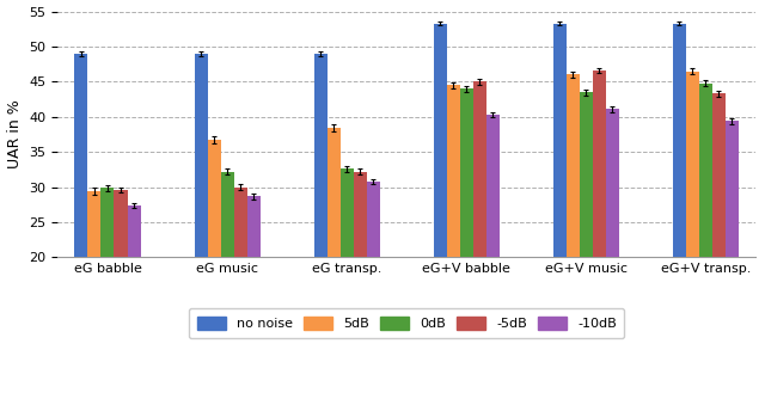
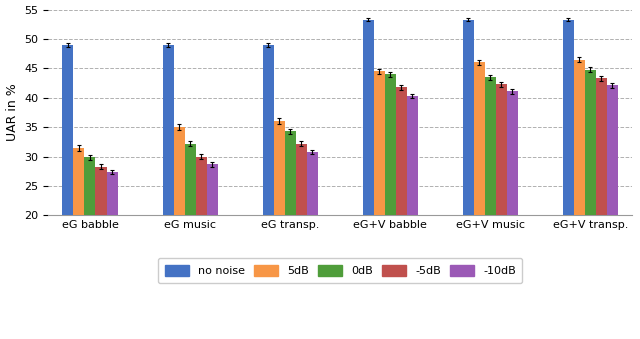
5dB/eG babble: 29.4 -> 31.5
-5dB/eG babble: 29.6 -> 28.3
5dB/eG music: 36.8 -> 35.1
5dB/eG transp.: 38.4 -> 36.0
0dB/eG transp.: 32.6 -> 34.3
-5dB/eG+V babble: 45.0 -> 41.8
-5dB/eG+V music: 46.6 -> 42.3
-10dB/eG+V transp.: 39.4 -> 42.1
